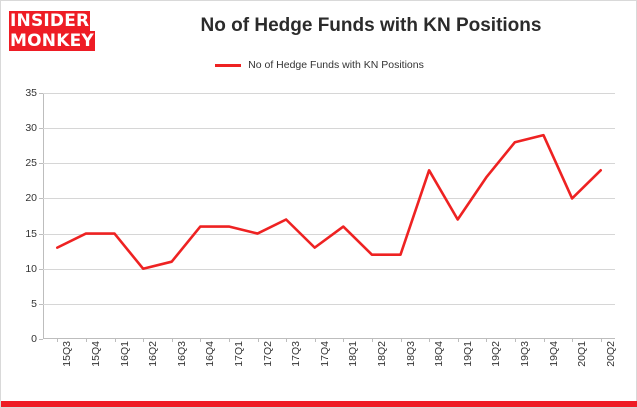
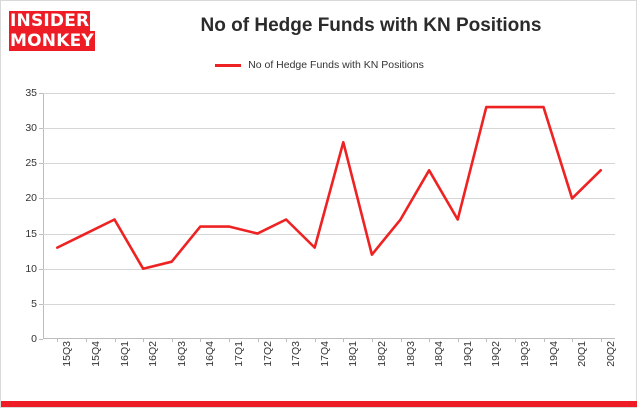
16Q1: 15 -> 17
18Q1: 16 -> 28
18Q3: 12 -> 17
19Q2: 23 -> 33
19Q3: 28 -> 33
19Q4: 29 -> 33
